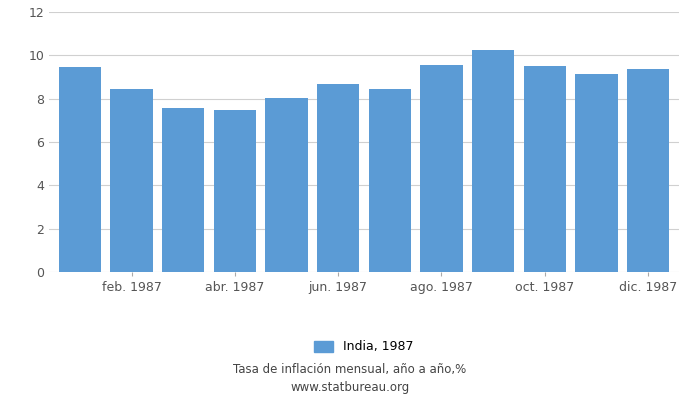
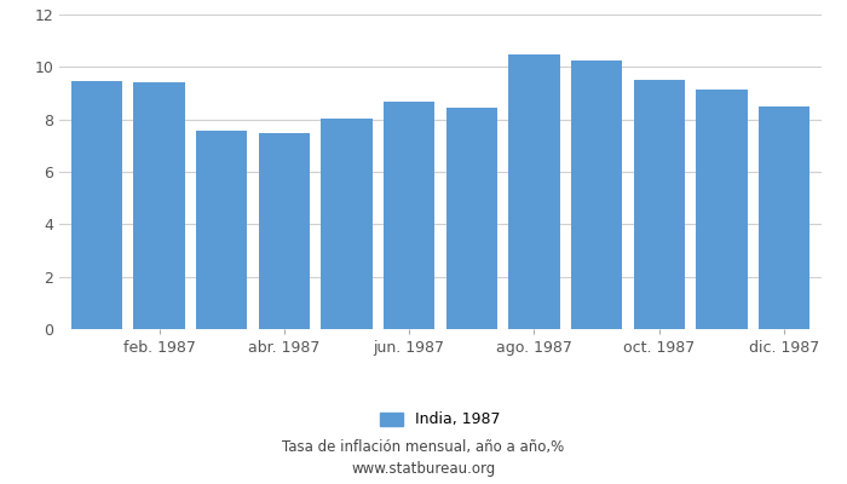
feb. 1987: 8.45 -> 9.40
ago. 1987: 9.55 -> 10.50
dic. 1987: 9.35 -> 8.50
